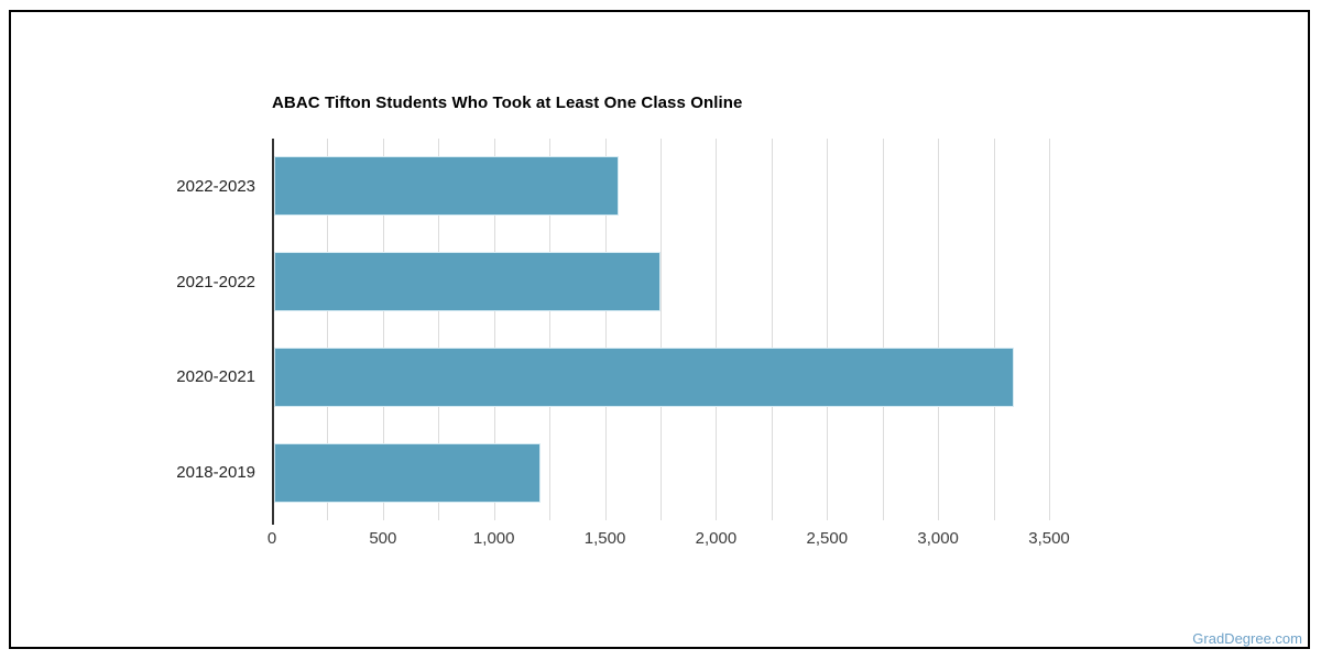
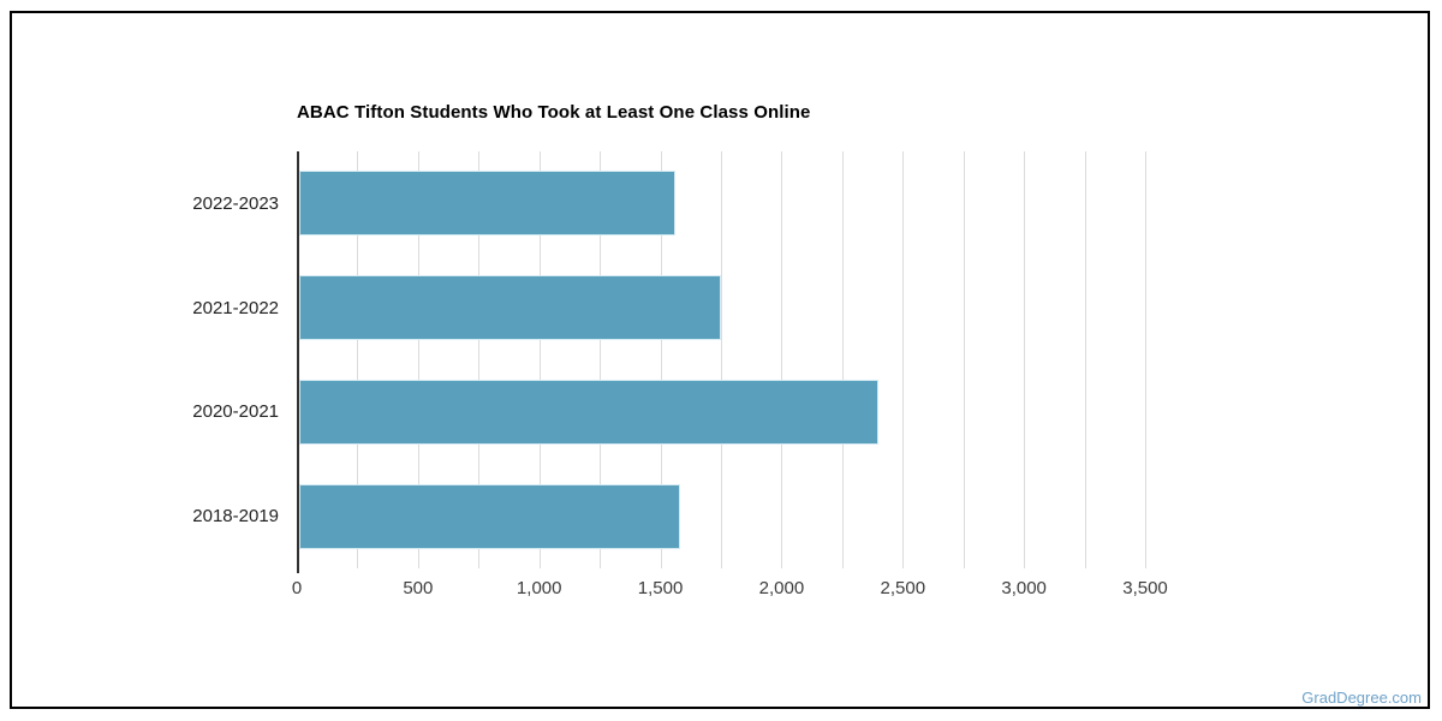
2020-2021: 3330 -> 2390
2018-2019: 1200 -> 1570
